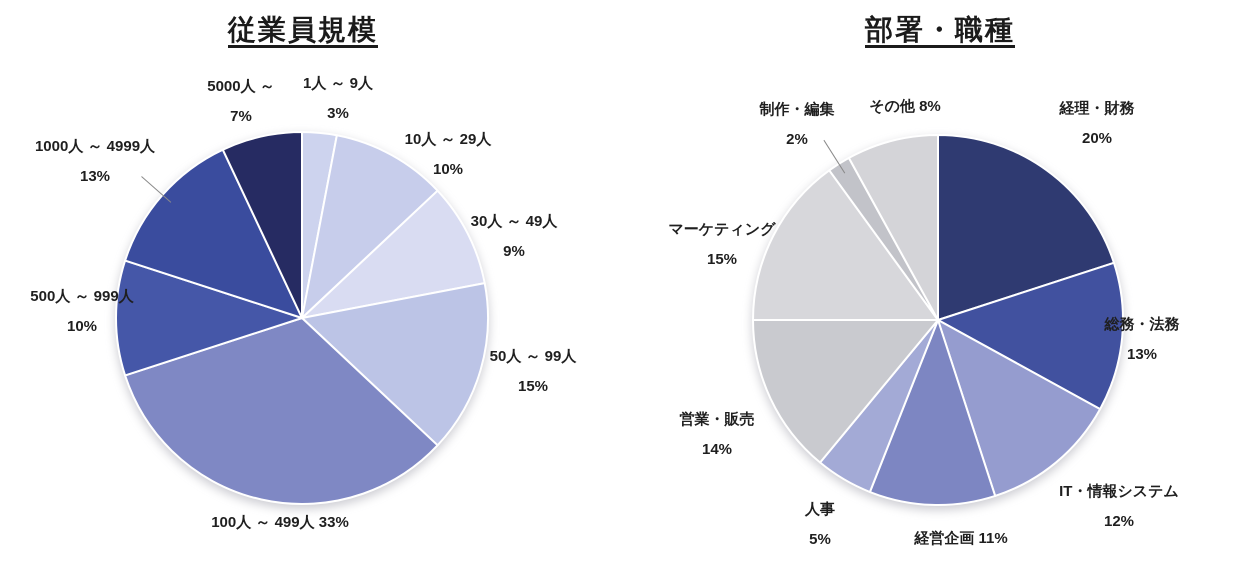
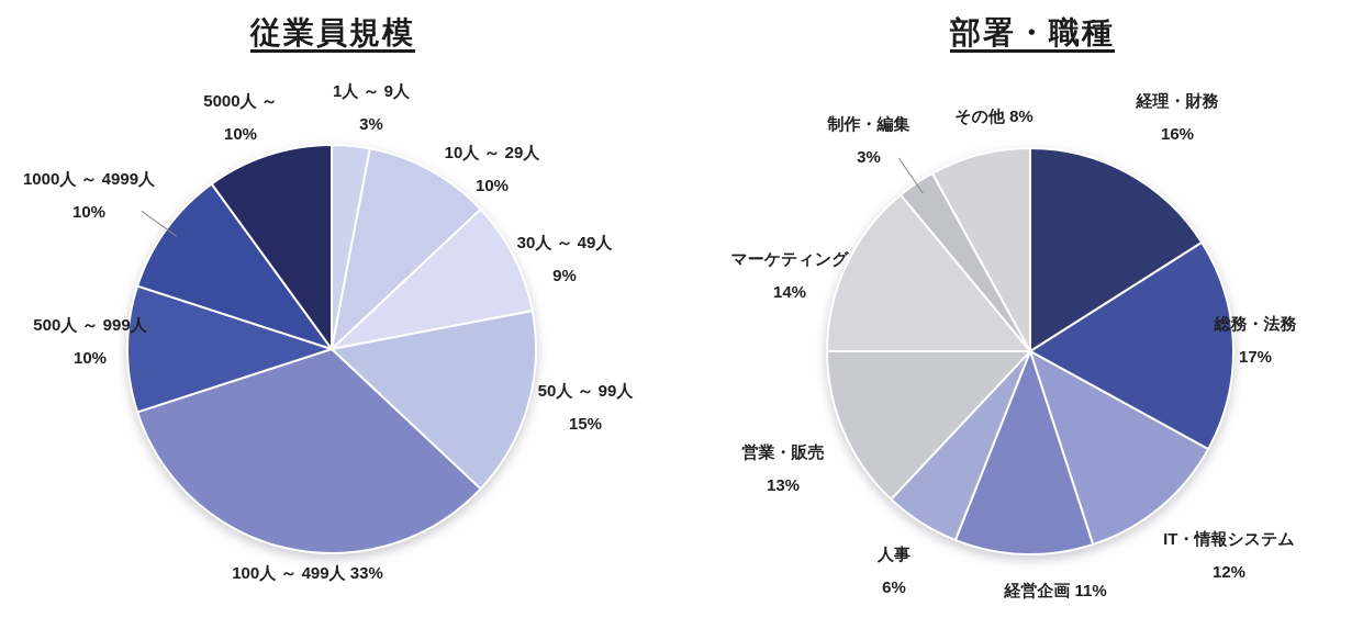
従業員規模/1000人 ～ 4999人: 13% -> 10%
従業員規模/5000人 ～: 7% -> 10%
部署・職種/経理・財務: 20% -> 16%
部署・職種/総務・法務: 13% -> 17%
部署・職種/人事: 5% -> 6%
部署・職種/営業・販売: 14% -> 13%
部署・職種/マーケティング: 15% -> 14%
部署・職種/制作・編集: 2% -> 3%
